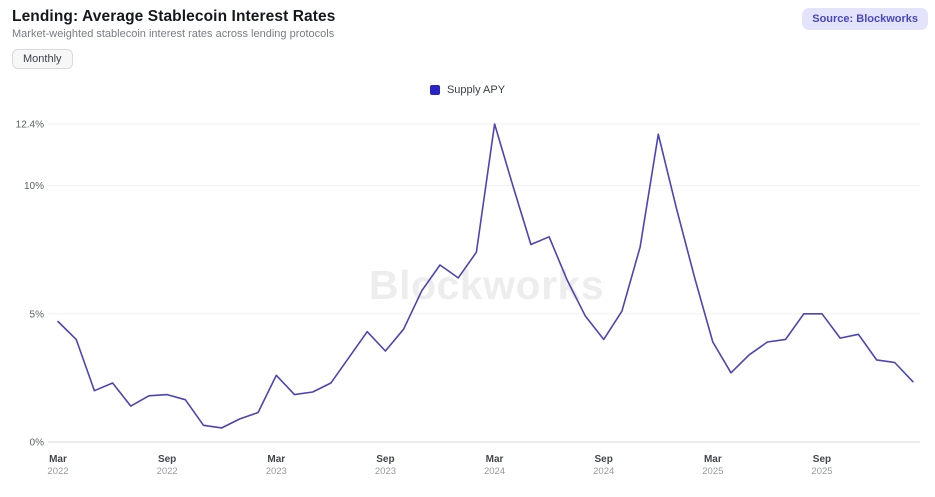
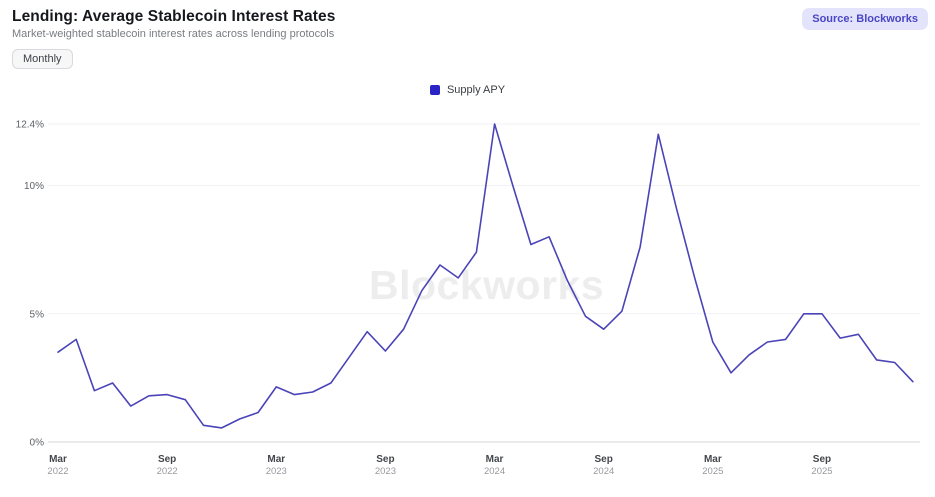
Mar 2022: 4.7% -> 3.5%
Mar 2023: 2.6% -> 2.1%
Sep 2024: 4.0% -> 4.4%
